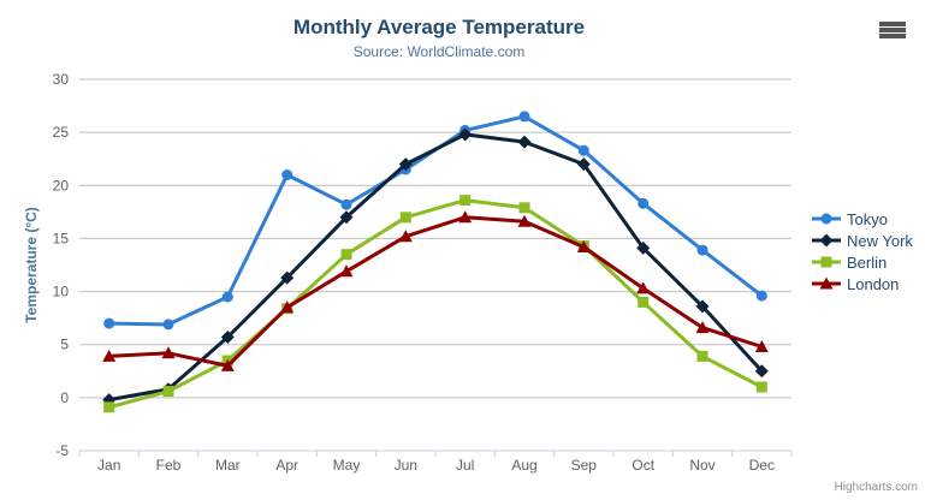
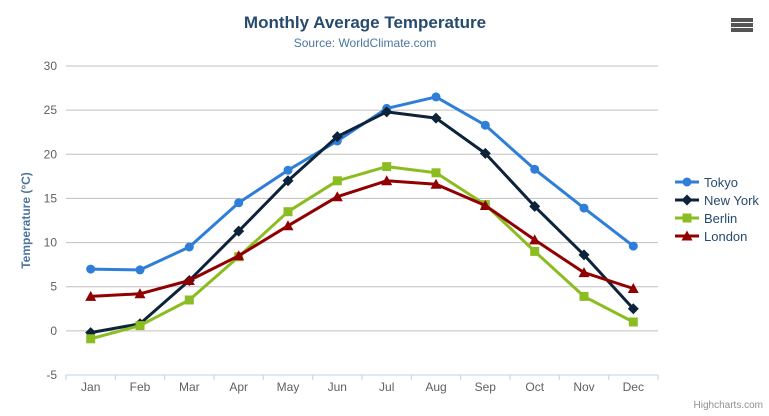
London/Mar: 3 -> 6
Tokyo/Apr: 21 -> 14
New York/Sep: 22 -> 20
